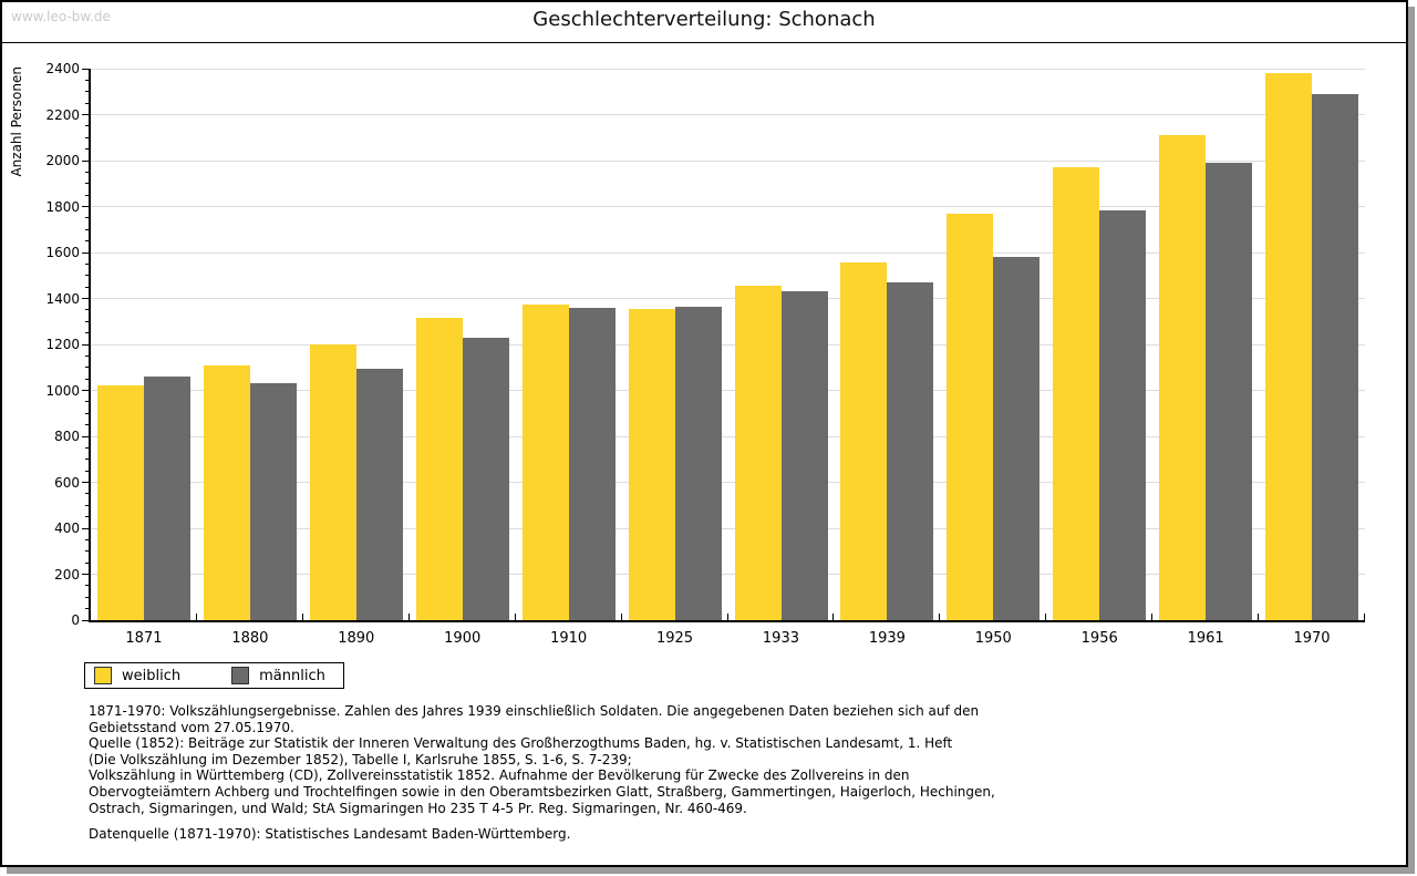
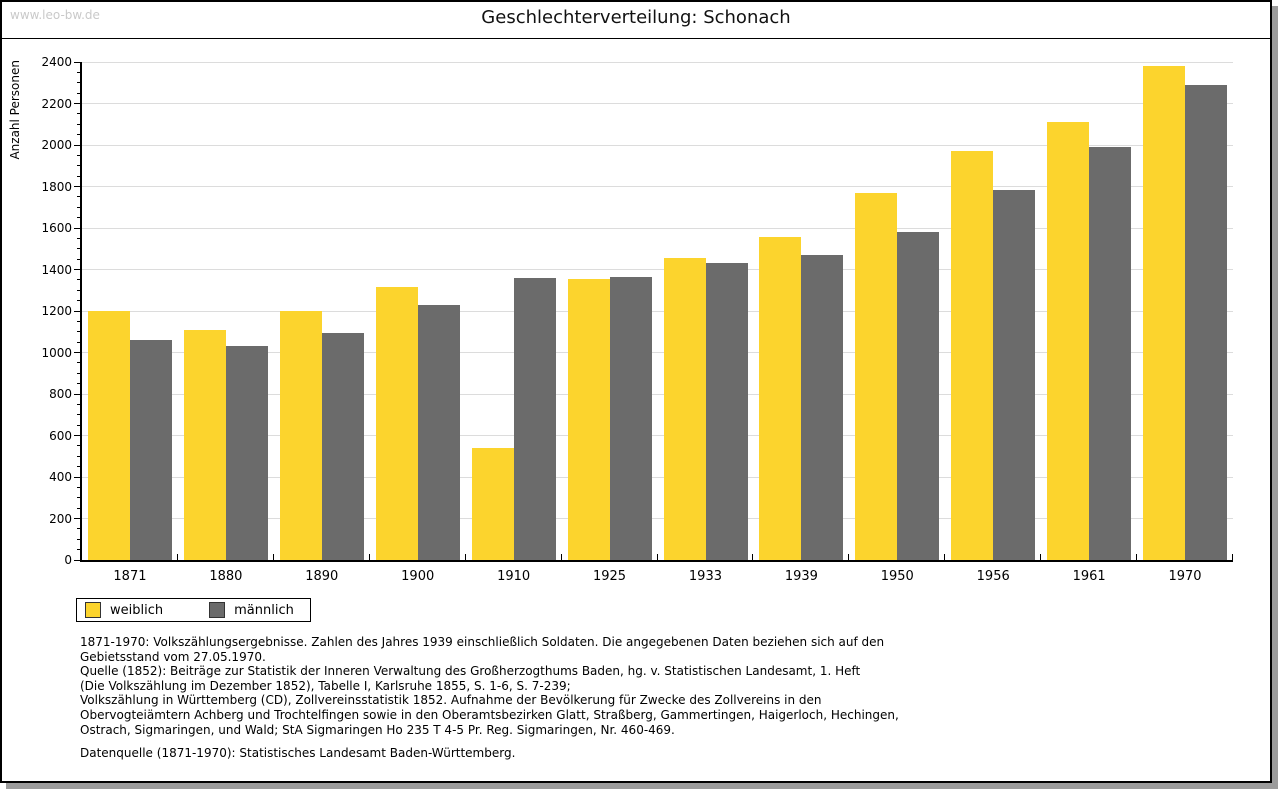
weiblich/1871: 1020 -> 1200
weiblich/1910: 1380 -> 540
